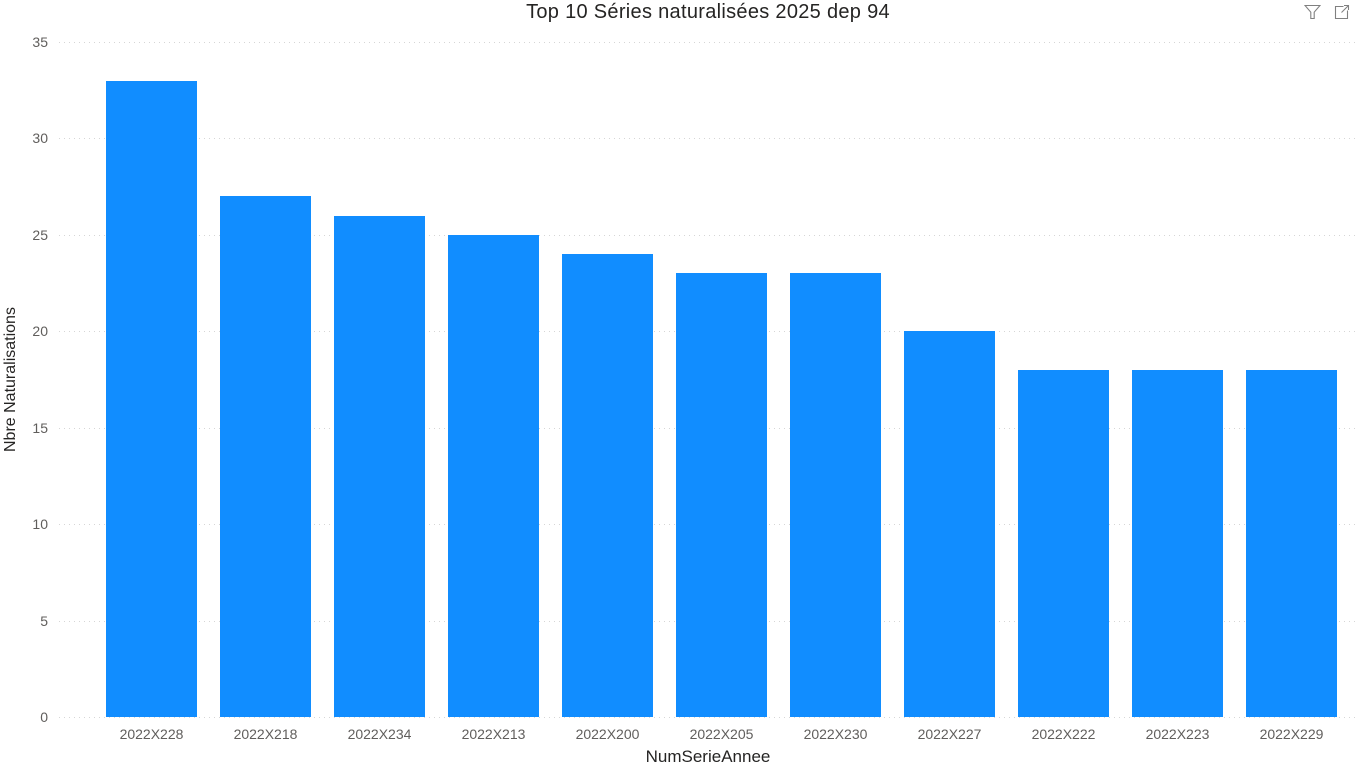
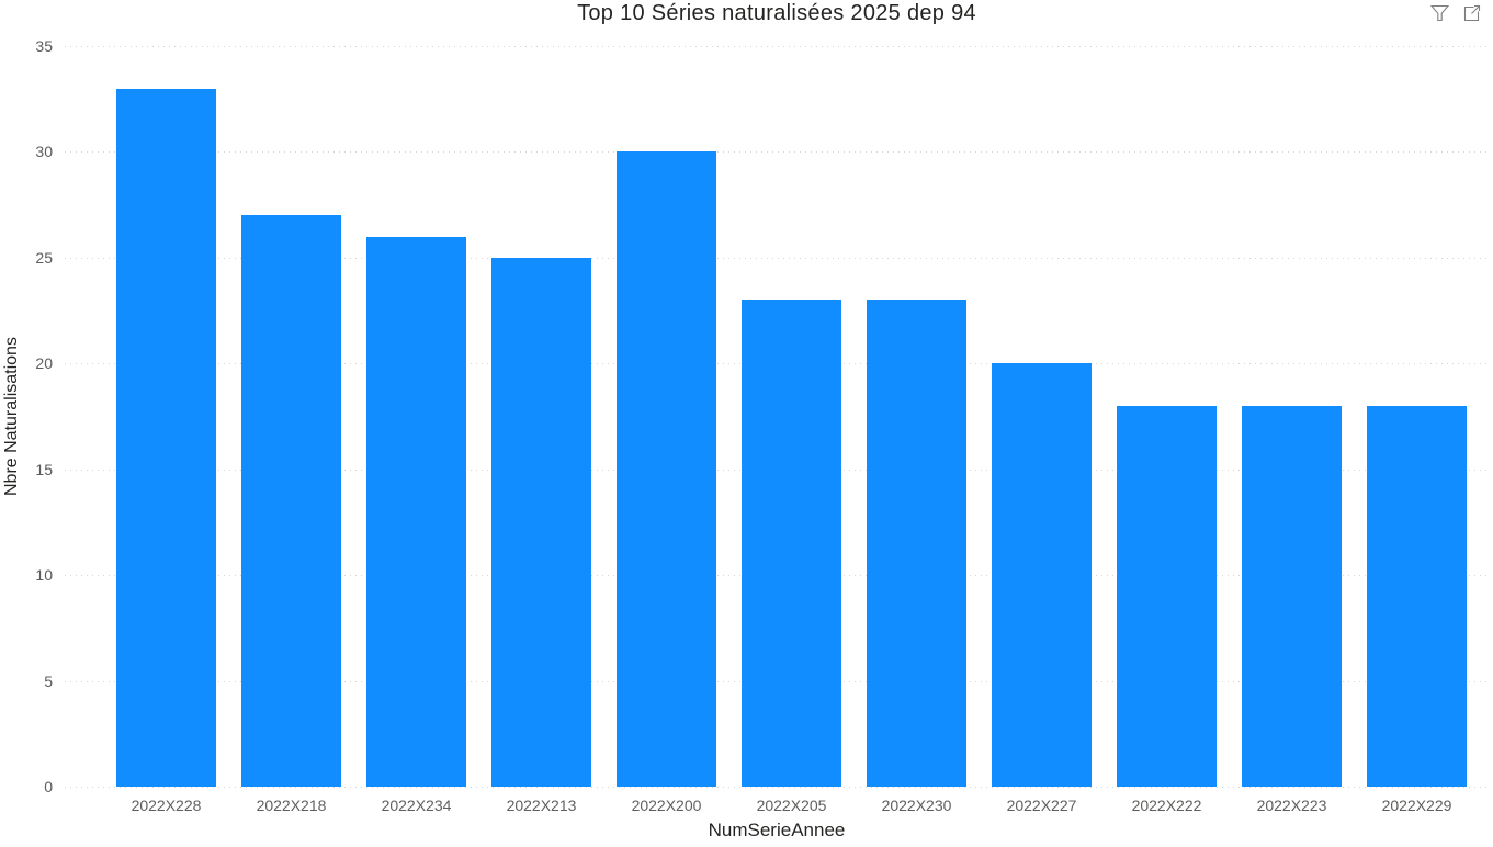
2022X200: 24 -> 30
